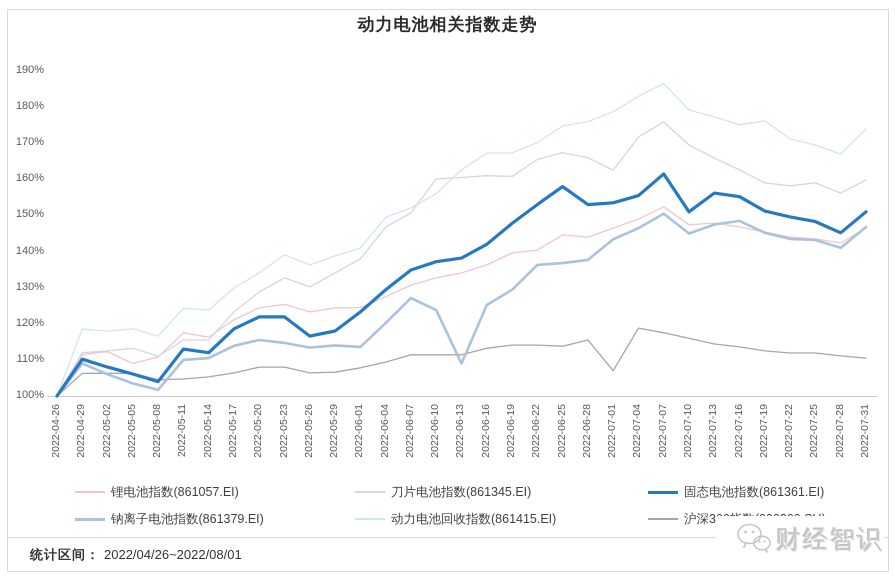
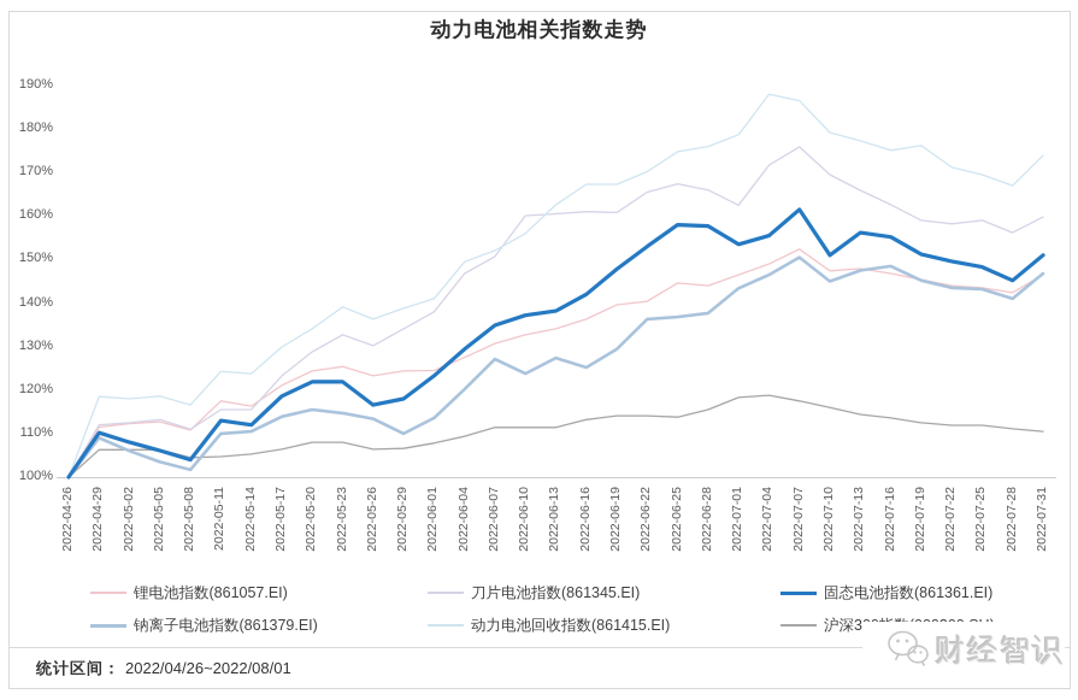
锂电池指数(861057.EI)/2022-05-05: 109% -> 113%
钠离子电池指数(861379.EI)/2022-05-29: 114% -> 110%
钠离子电池指数(861379.EI)/2022-06-13: 109% -> 127%
固态电池指数(861361.EI)/2022-06-28: 153% -> 158%
沪深300指数(000300.SH)/2022-07-01: 107% -> 118%
动力电池回收指数(861415.EI)/2022-07-04: 183% -> 188%
